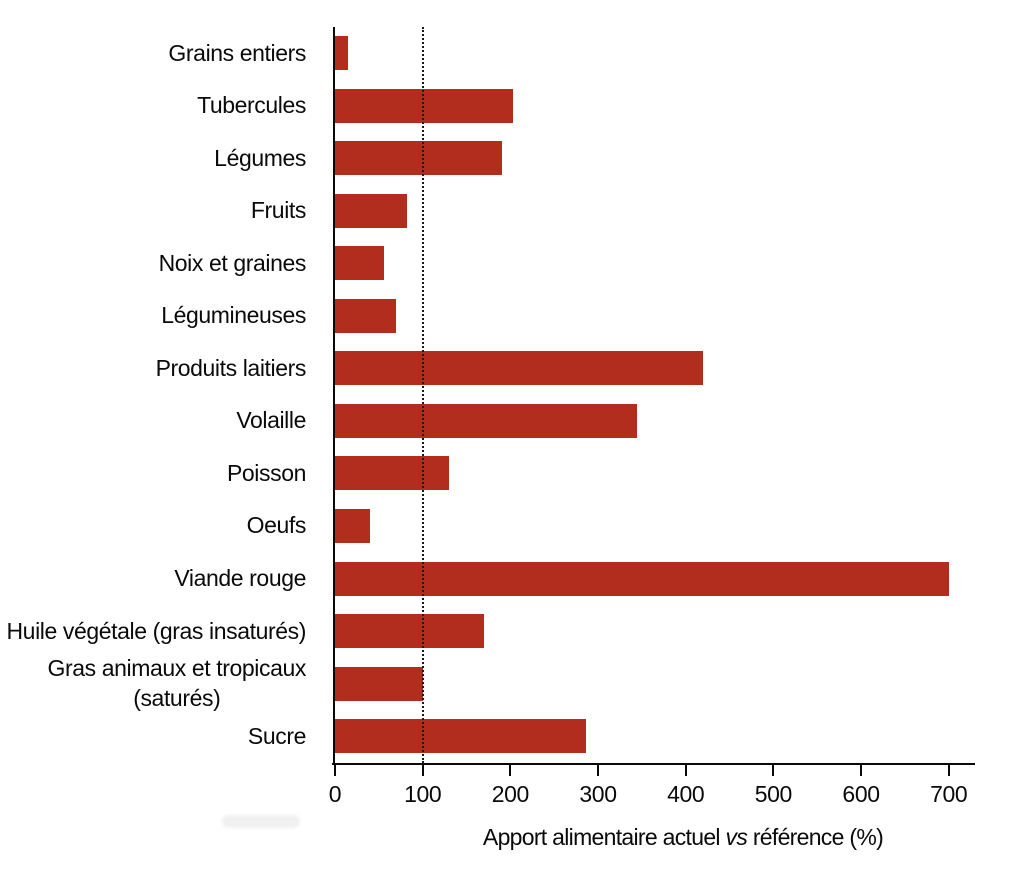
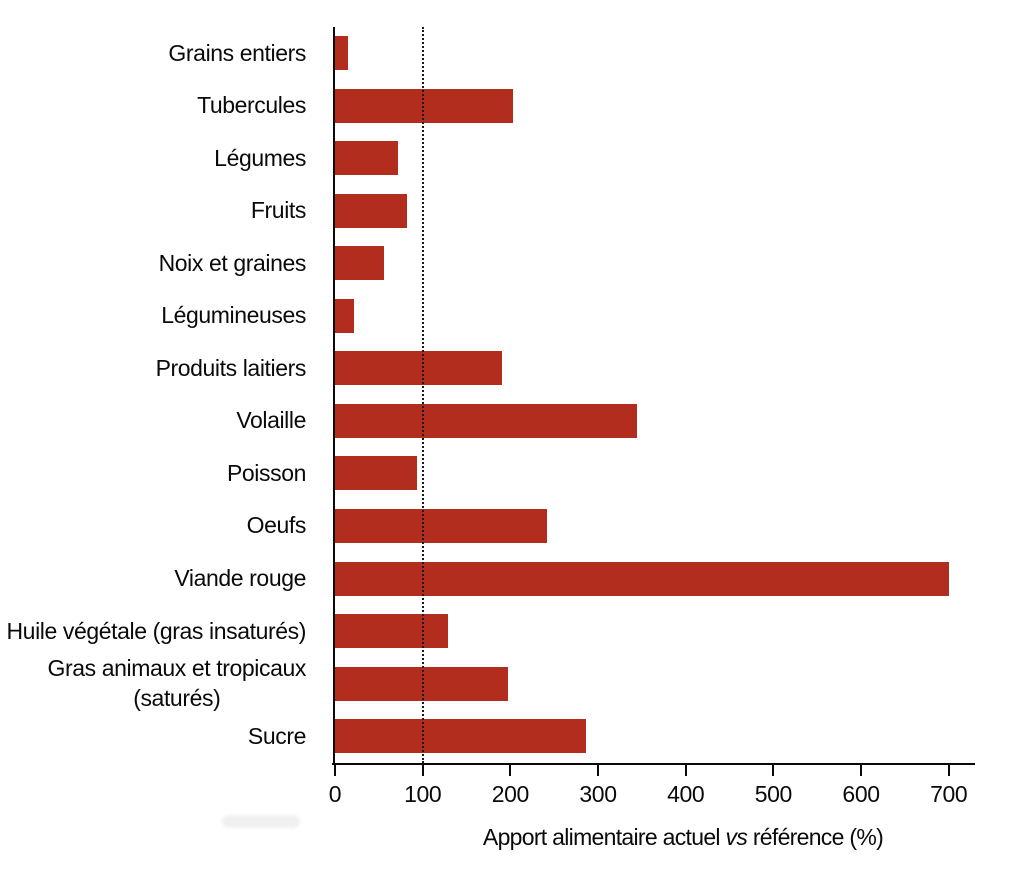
Légumes: 190 -> 70
Légumineuses: 70 -> 20
Produits laitiers: 420 -> 190
Poisson: 130 -> 90
Oeufs: 40 -> 240
Huile végétale (gras insaturés): 170 -> 130
Gras animaux et tropicaux (saturés): 100 -> 200
